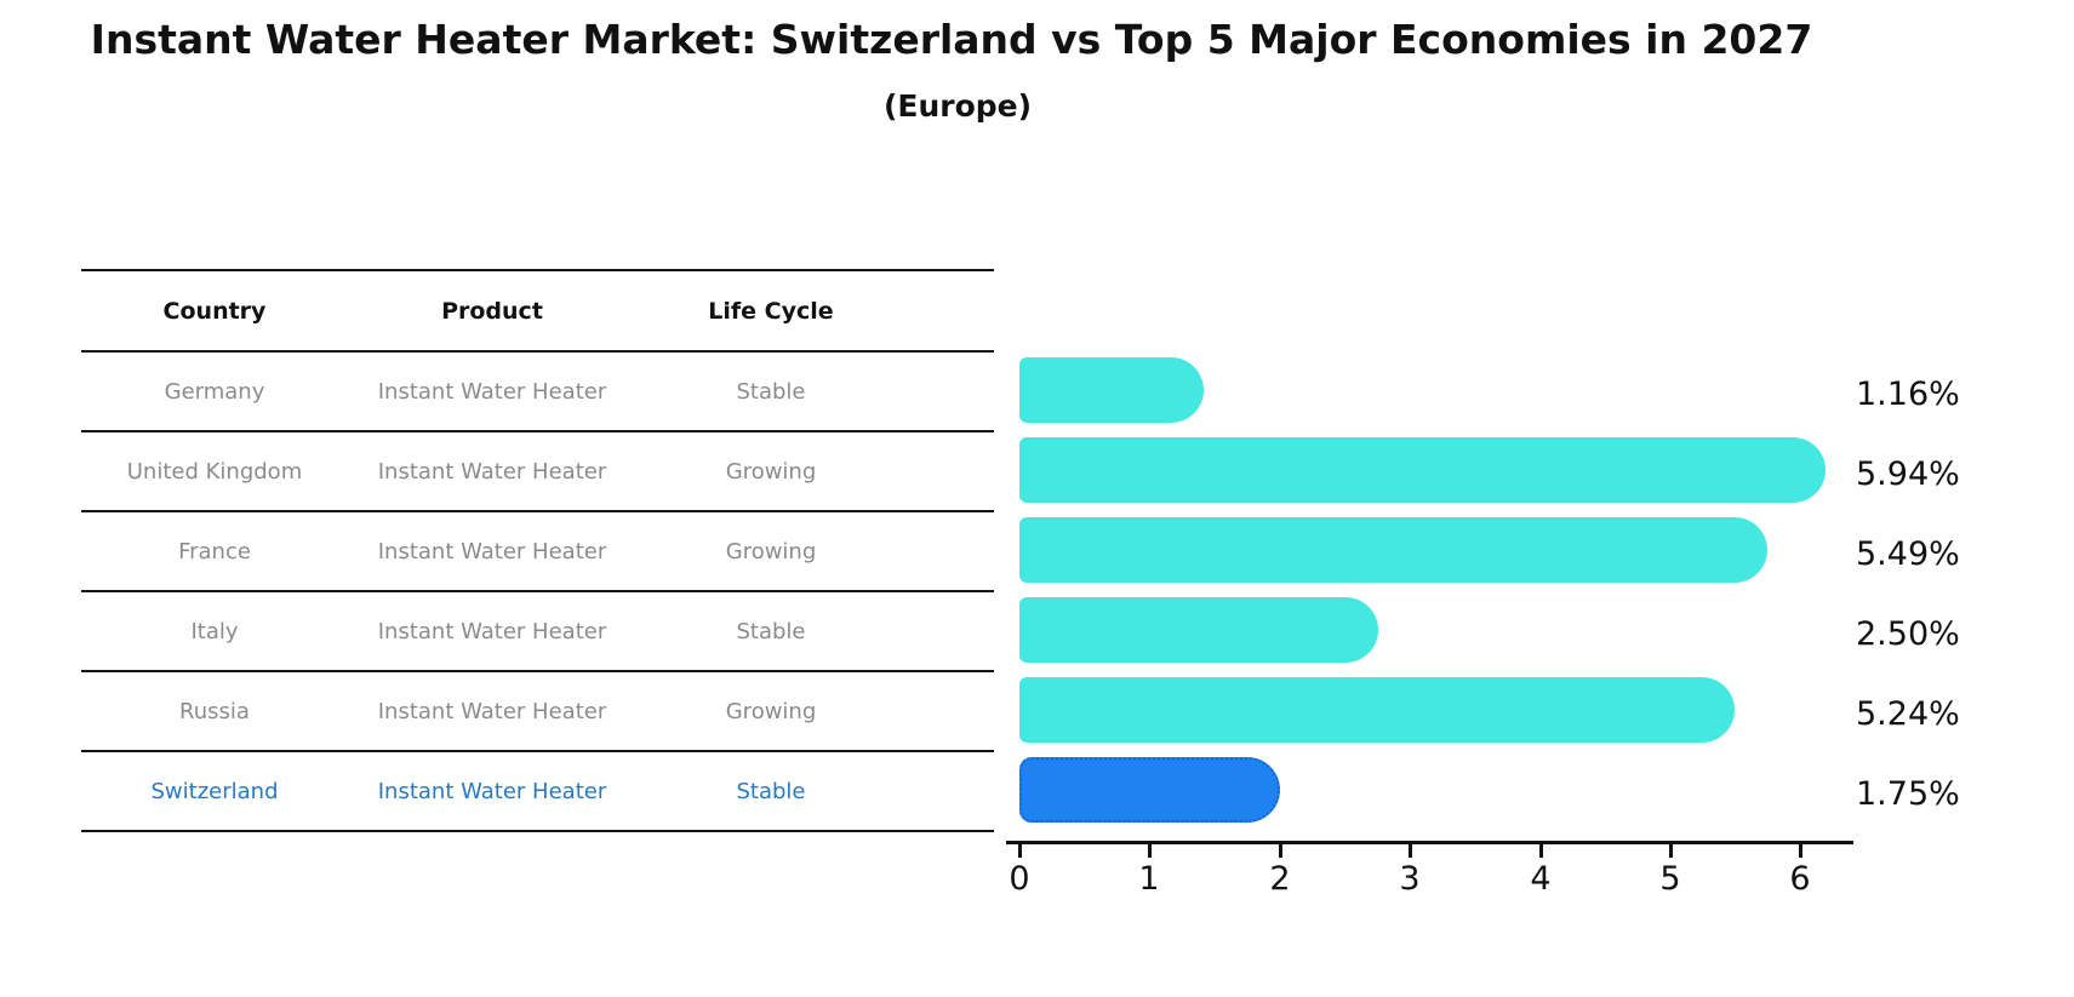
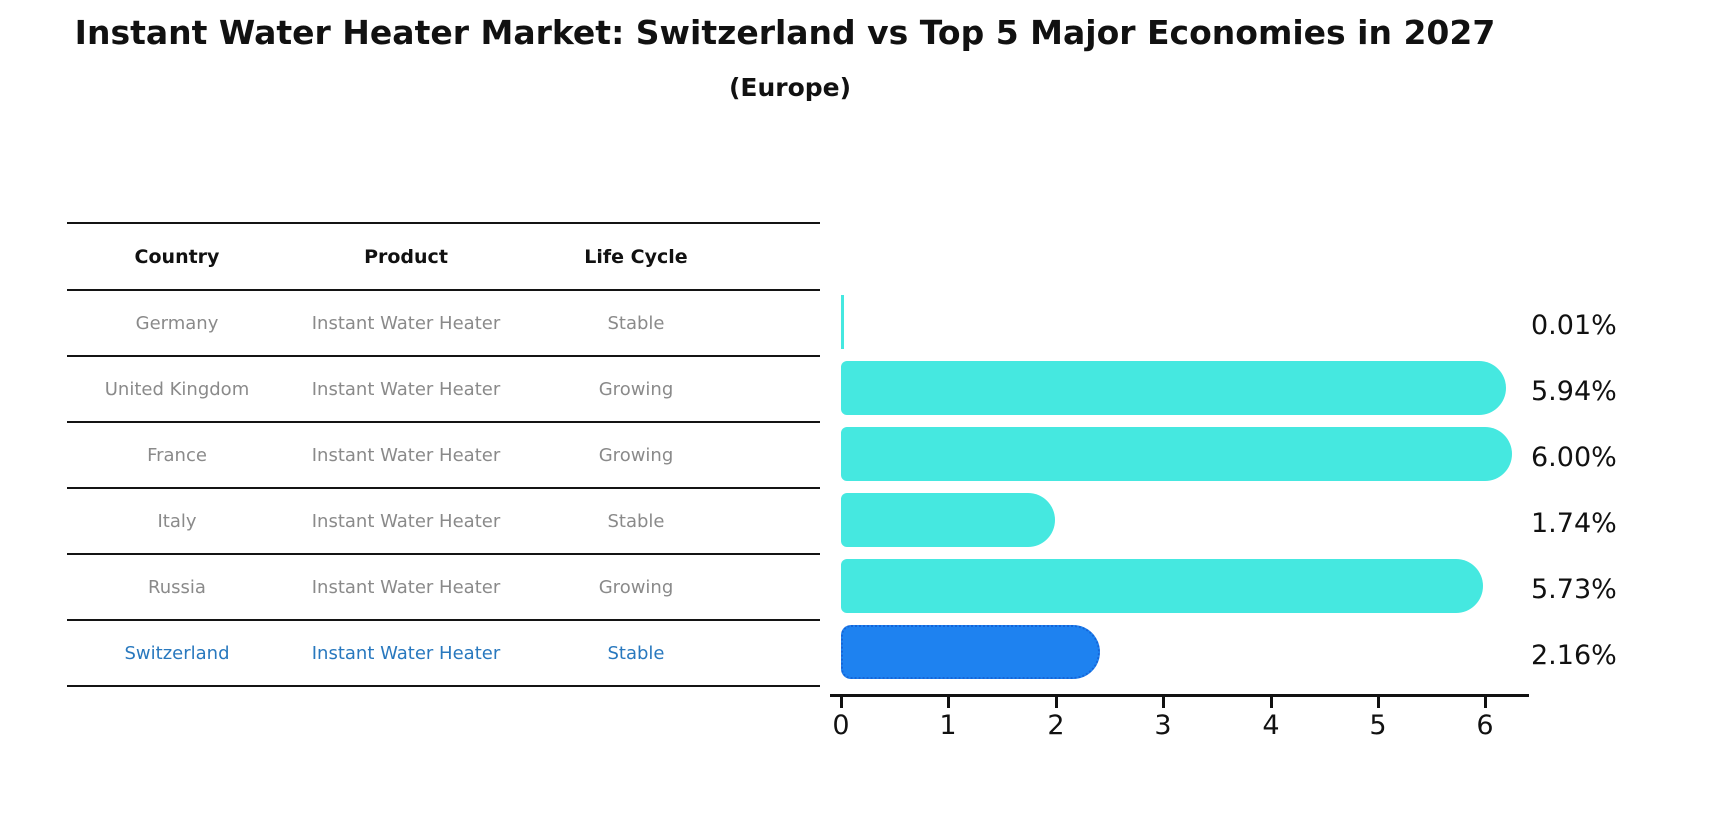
Germany: 1.16% -> 0.01%
France: 5.49% -> 6.00%
Italy: 2.50% -> 1.74%
Russia: 5.24% -> 5.73%
Switzerland: 1.75% -> 2.16%
